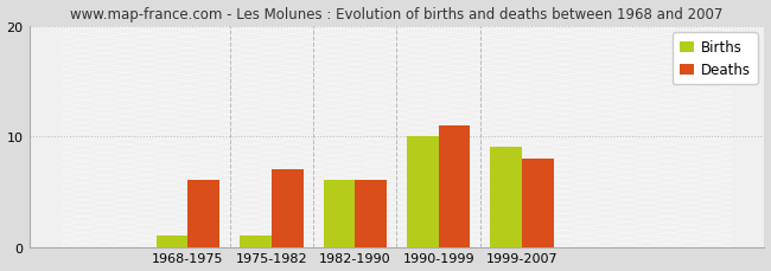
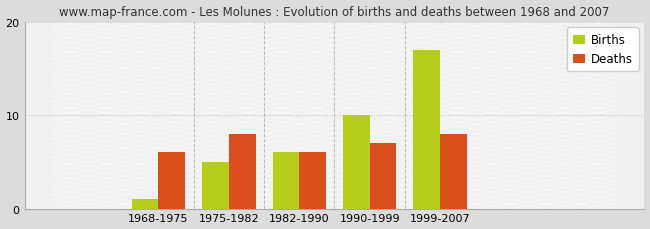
Births/1975-1982: 1 -> 5
Deaths/1975-1982: 7 -> 8
Deaths/1990-1999: 11 -> 7
Births/1999-2007: 9 -> 17
